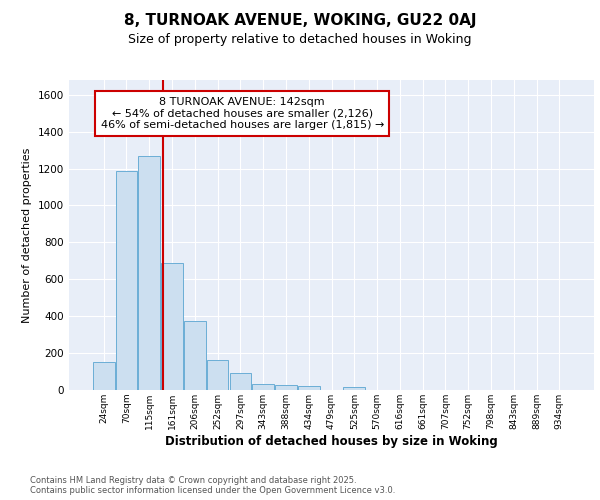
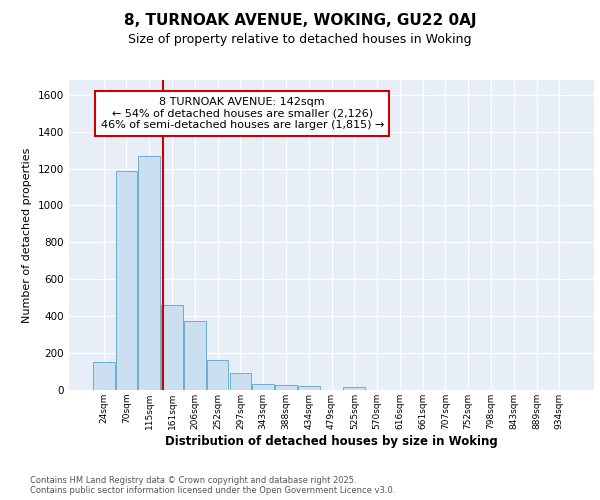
161sqm: 690 -> 460
